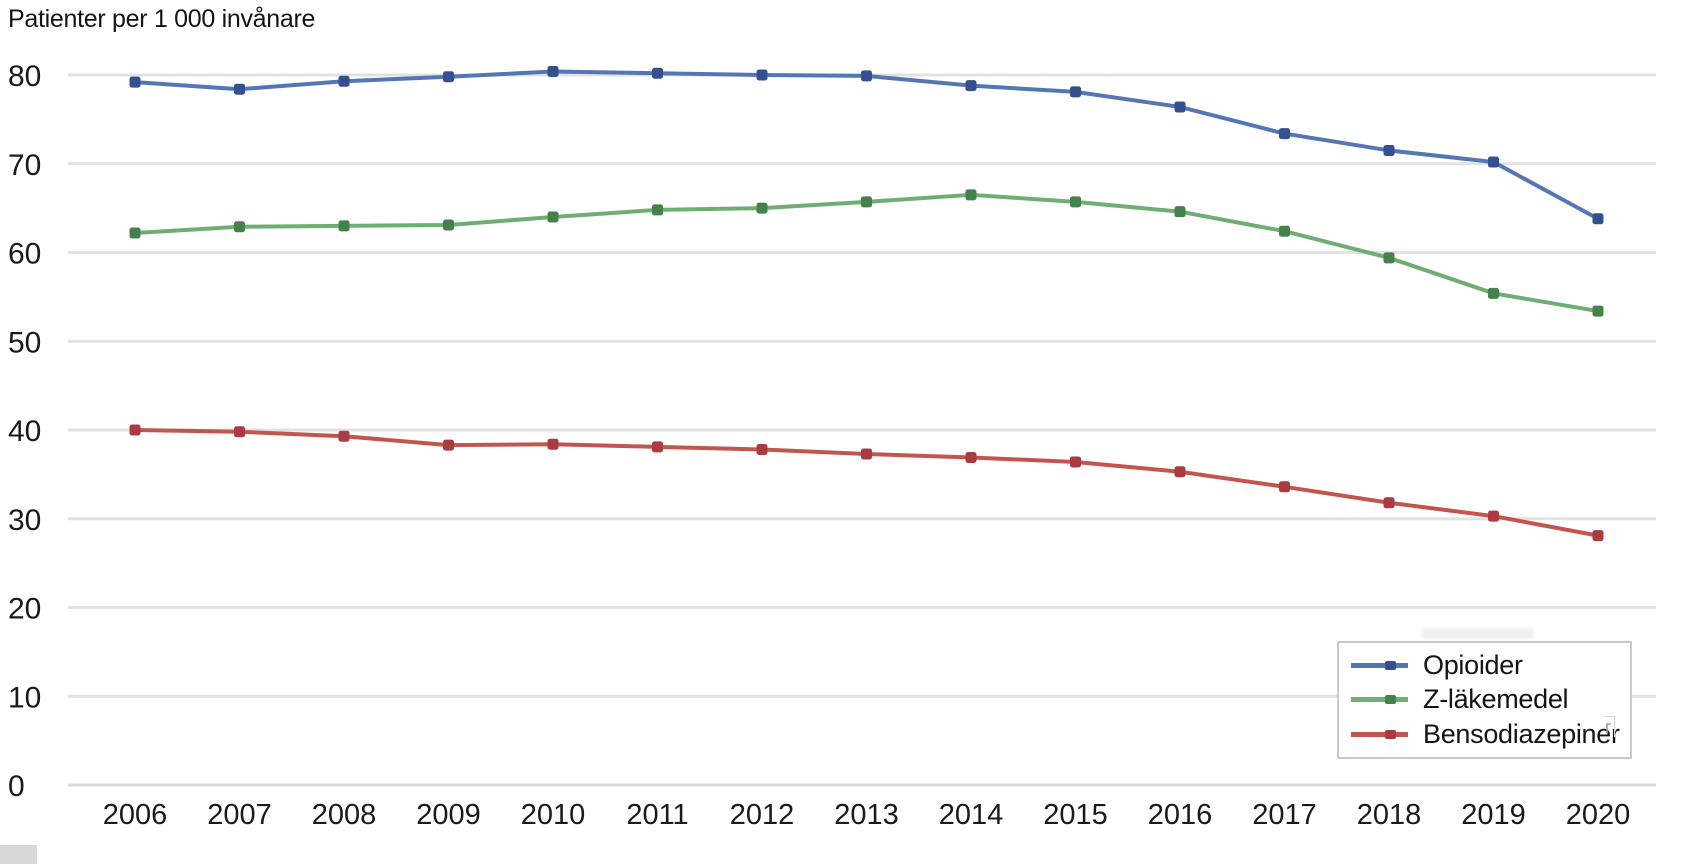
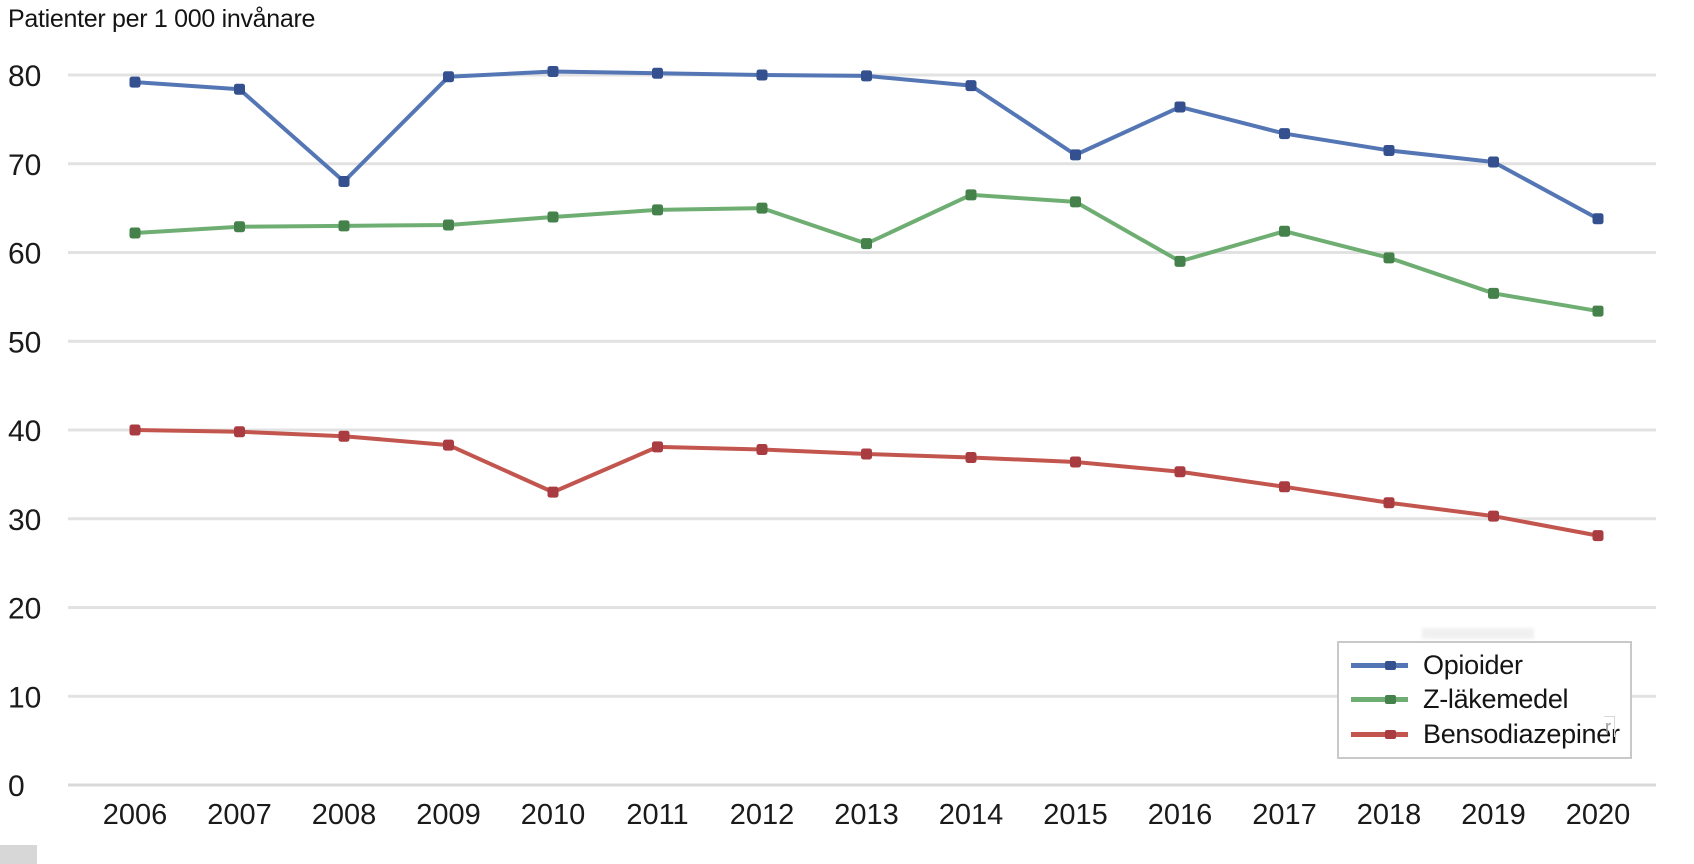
Opioider/2008: 79 -> 68
Bensodiazepiner/2010: 38 -> 33
Z-läkemedel/2013: 66 -> 61
Opioider/2015: 78 -> 71
Z-läkemedel/2016: 65 -> 59
